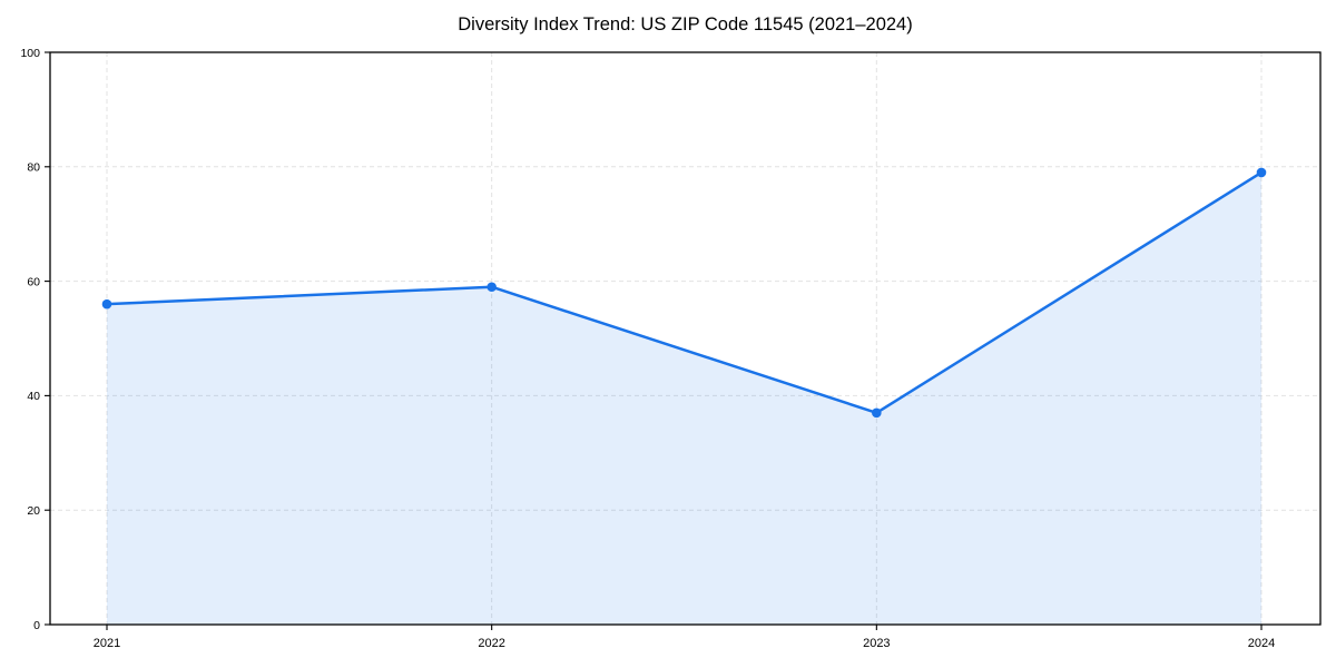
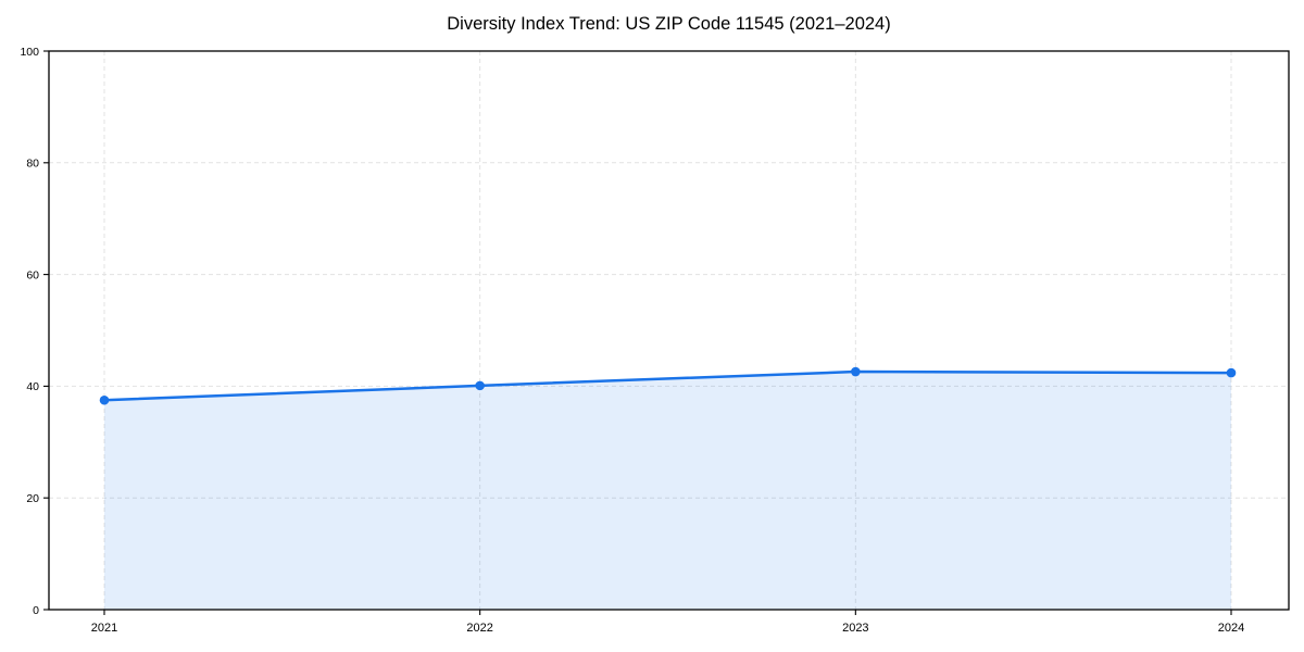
2021: 56 -> 38
2022: 59 -> 40
2023: 37 -> 43
2024: 79 -> 42
